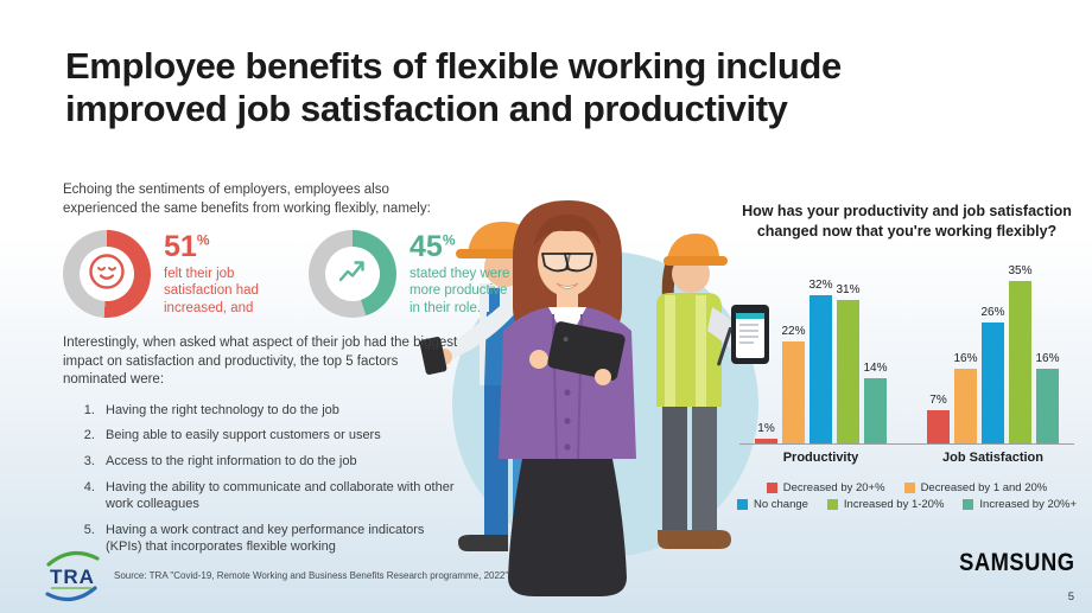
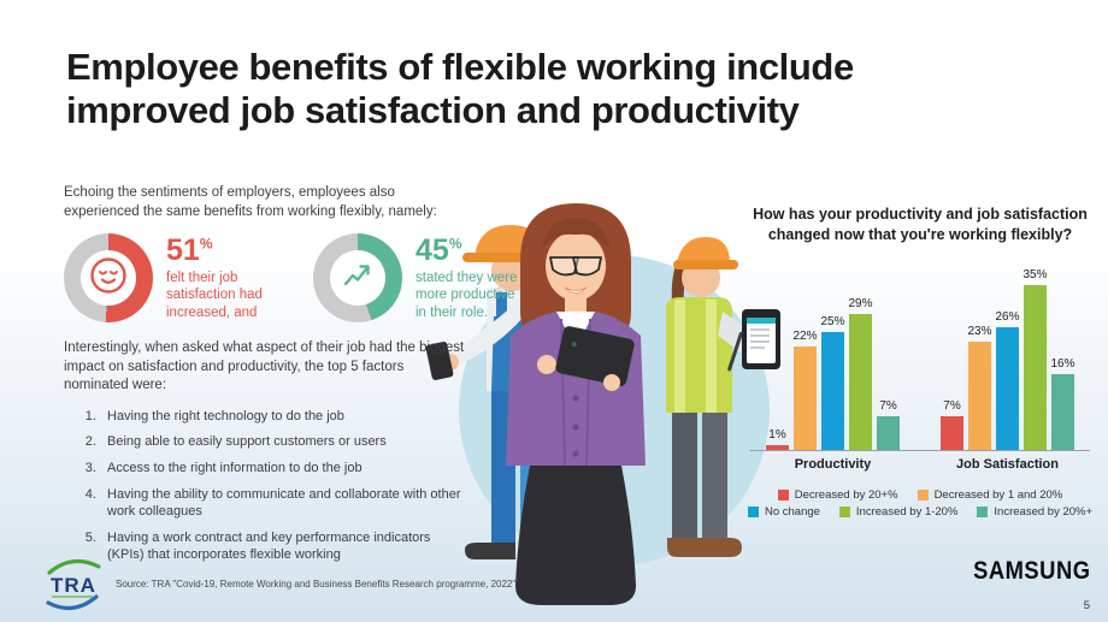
No change/Productivity: 32% -> 25%
Increased by 1-20%/Productivity: 31% -> 29%
Increased by 20%+/Productivity: 14% -> 7%
Decreased by 1 and 20%/Job Satisfaction: 16% -> 23%
